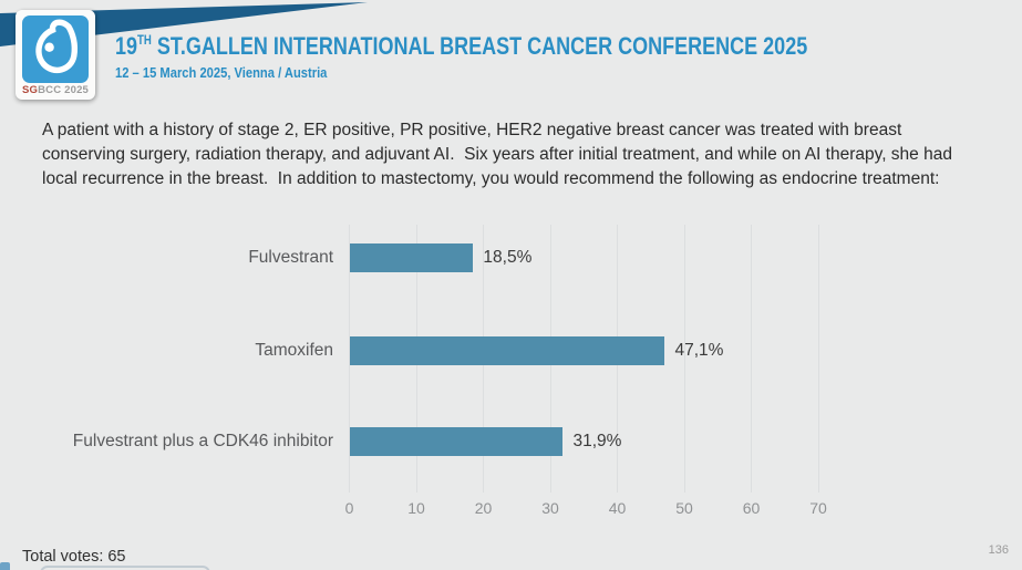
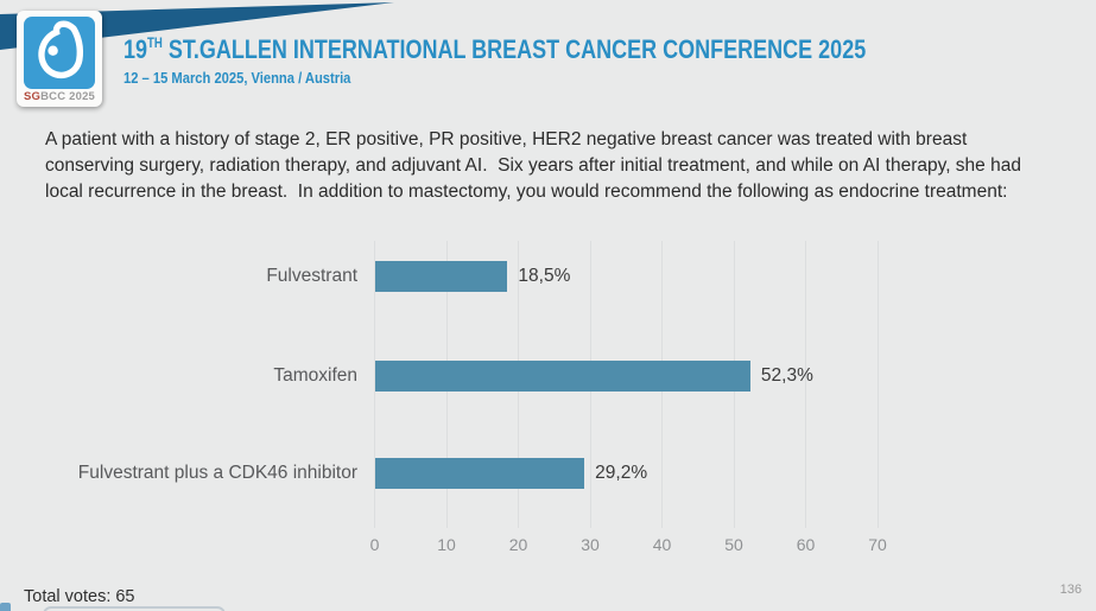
Tamoxifen: 47,1% -> 52,3%
Fulvestrant plus a CDK46 inhibitor: 31,9% -> 29,2%
